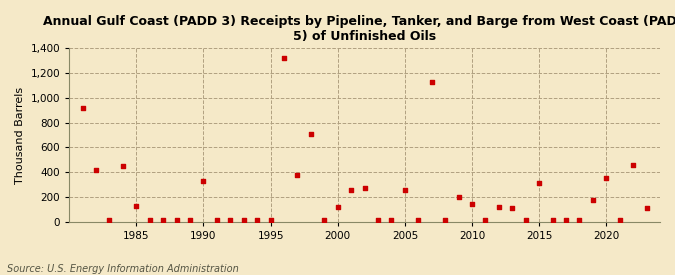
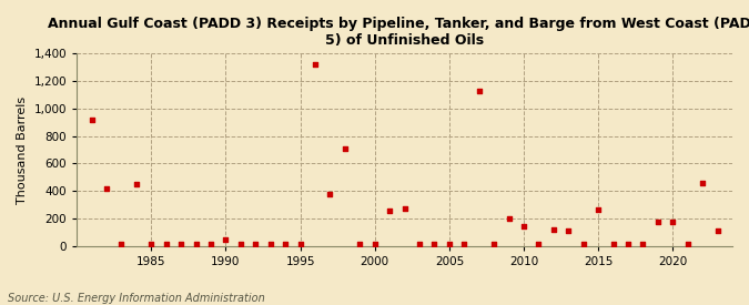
1985: 130 -> 20
1990: 330 -> 50
2000: 120 -> 10
2005: 260 -> 10
2015: 310 -> 260
2020: 350 -> 180
